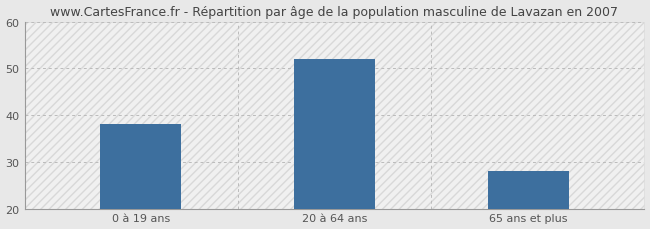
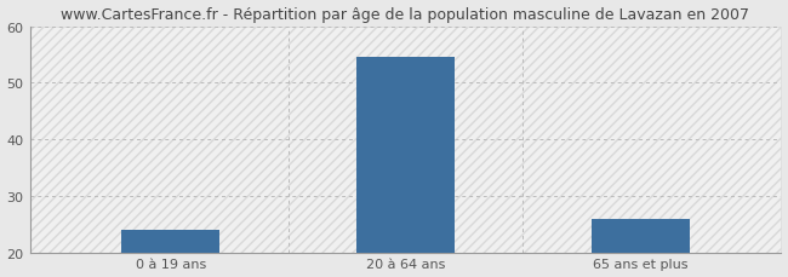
0 à 19 ans: 38.0 -> 24.0
20 à 64 ans: 52.0 -> 54.5
65 ans et plus: 28.0 -> 26.0
